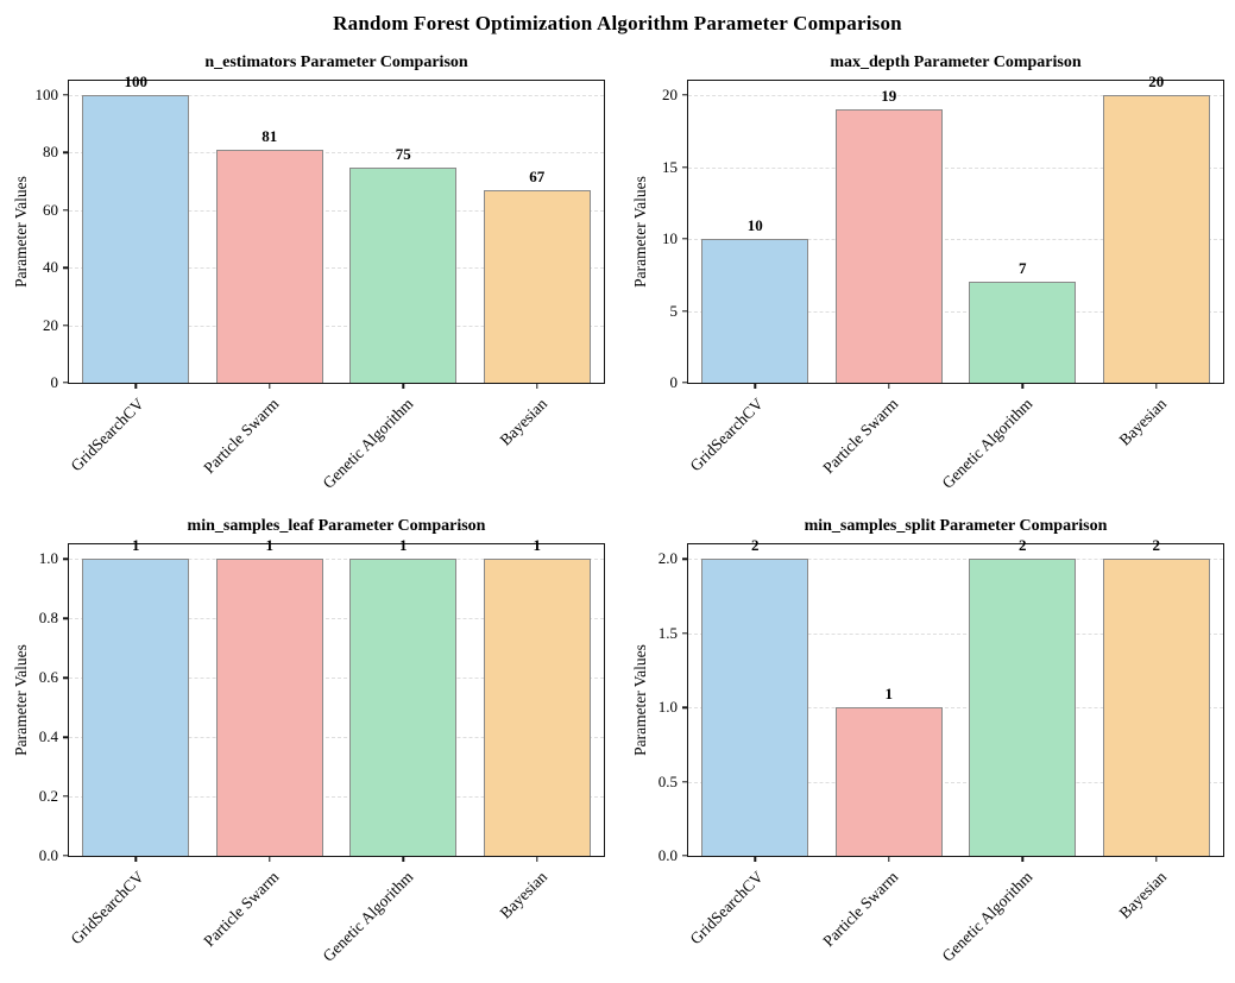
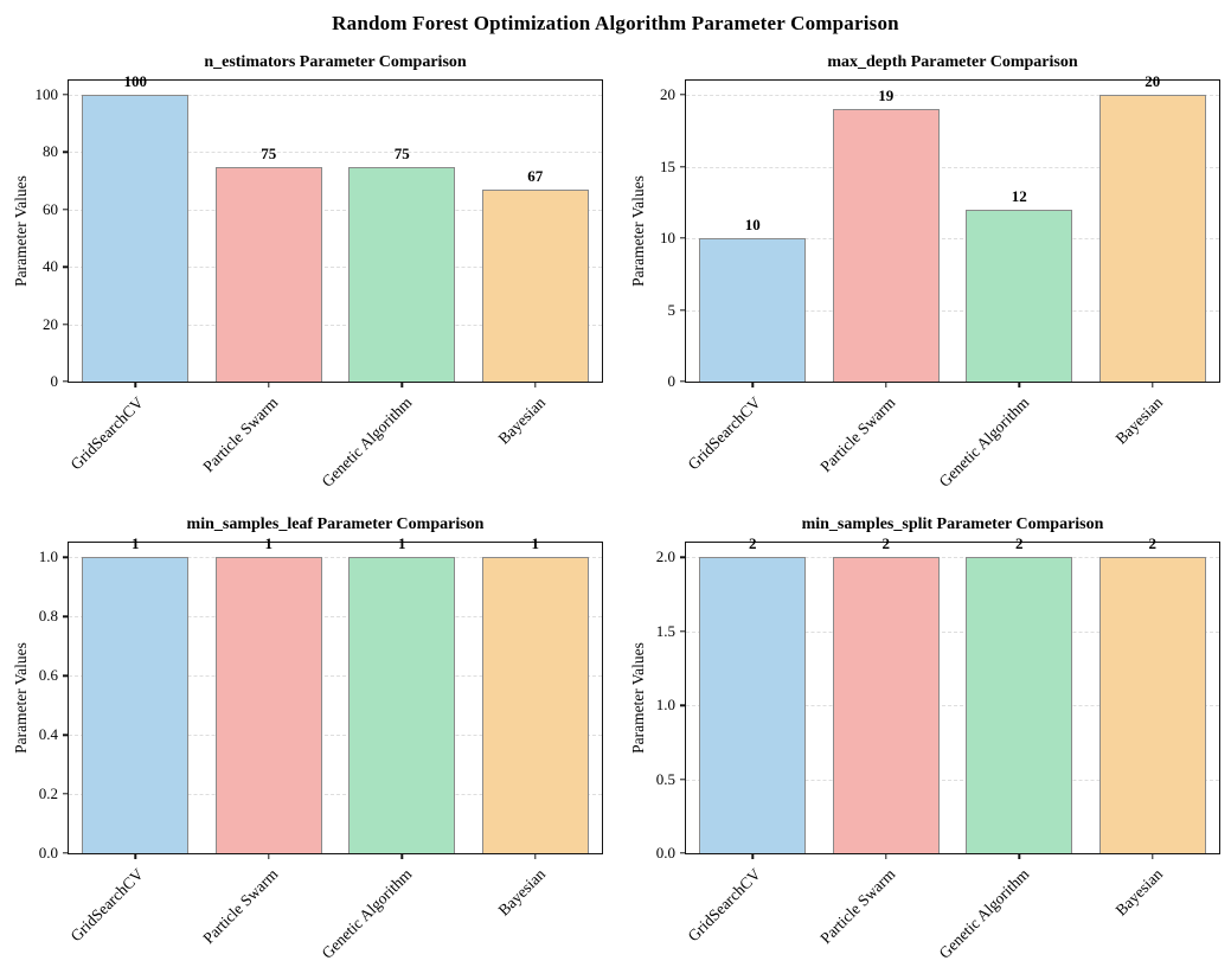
n_estimators Parameter Comparison/Particle Swarm: 81 -> 75
max_depth Parameter Comparison/Genetic Algorithm: 7 -> 12
min_samples_split Parameter Comparison/Particle Swarm: 1 -> 2
